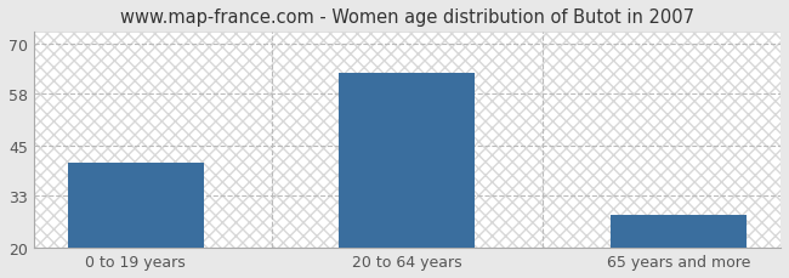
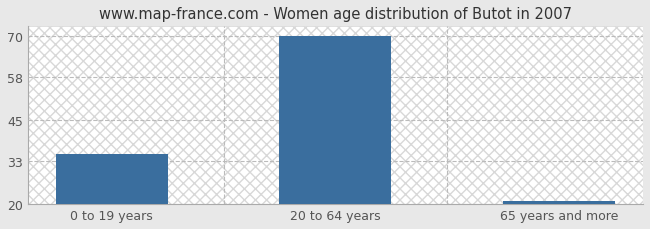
0 to 19 years: 41 -> 35
20 to 64 years: 63 -> 70
65 years and more: 28 -> 21
